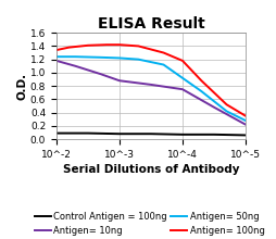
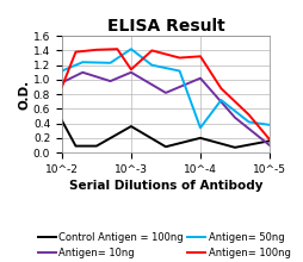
Control Antigen = 100ng/10^-2: 0.09 -> 0.44
Antigen= 10ng/10^-2: 1.18 -> 0.96
Antigen= 50ng/10^-2: 1.24 -> 1.12
Antigen= 100ng/10^-2: 1.34 -> 0.90
Control Antigen = 100ng/10^-3: 0.08 -> 0.36
Antigen= 10ng/10^-3: 0.88 -> 1.10
Antigen= 50ng/10^-3: 1.22 -> 1.42
Antigen= 100ng/10^-3: 1.42 -> 1.14
Control Antigen = 100ng/10^-4: 0.07 -> 0.20
Antigen= 10ng/10^-4: 0.75 -> 1.02
Antigen= 50ng/10^-4: 0.92 -> 0.34
Antigen= 100ng/10^-4: 1.18 -> 1.32
Control Antigen = 100ng/10^-5: 0.06 -> 0.16
Antigen= 10ng/10^-5: 0.22 -> 0.10
Antigen= 50ng/10^-5: 0.28 -> 0.38
Antigen= 100ng/10^-5: 0.35 -> 0.18
